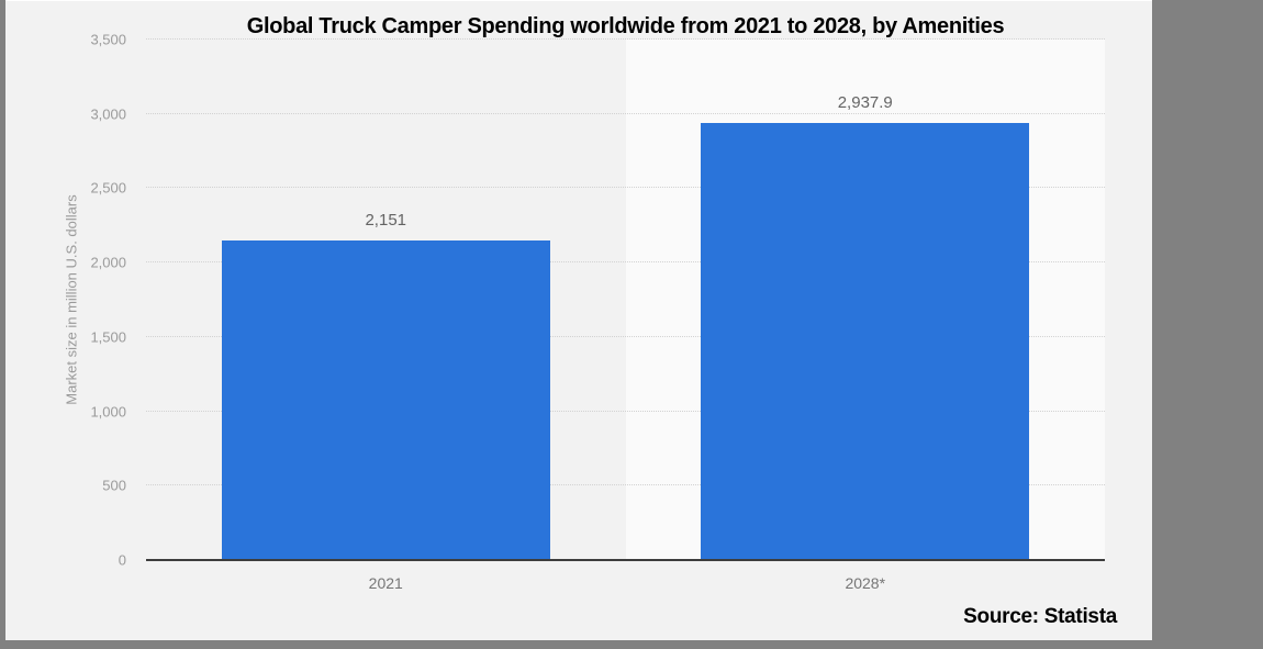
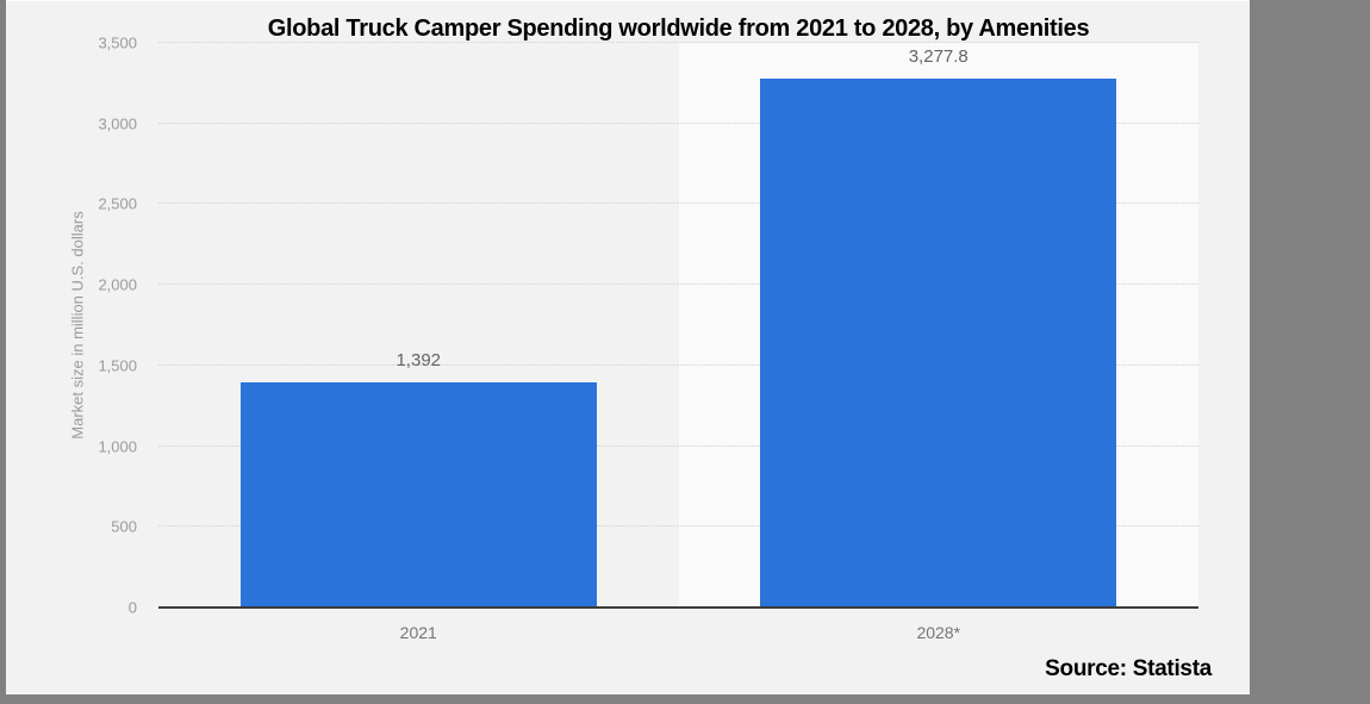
2021: 2,151 -> 1,392
2028*: 2,937.9 -> 3,277.8
